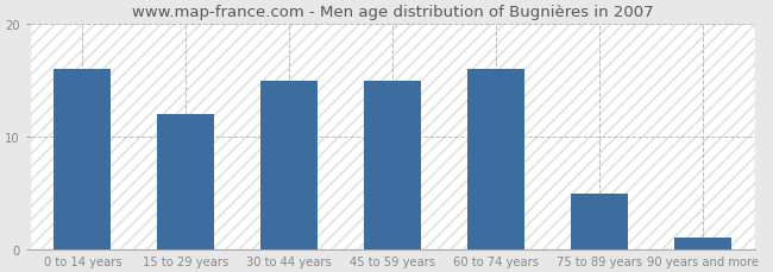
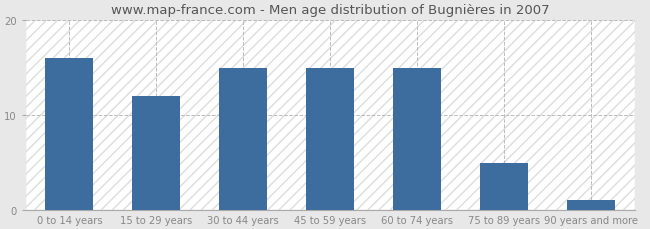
60 to 74 years: 16 -> 15
